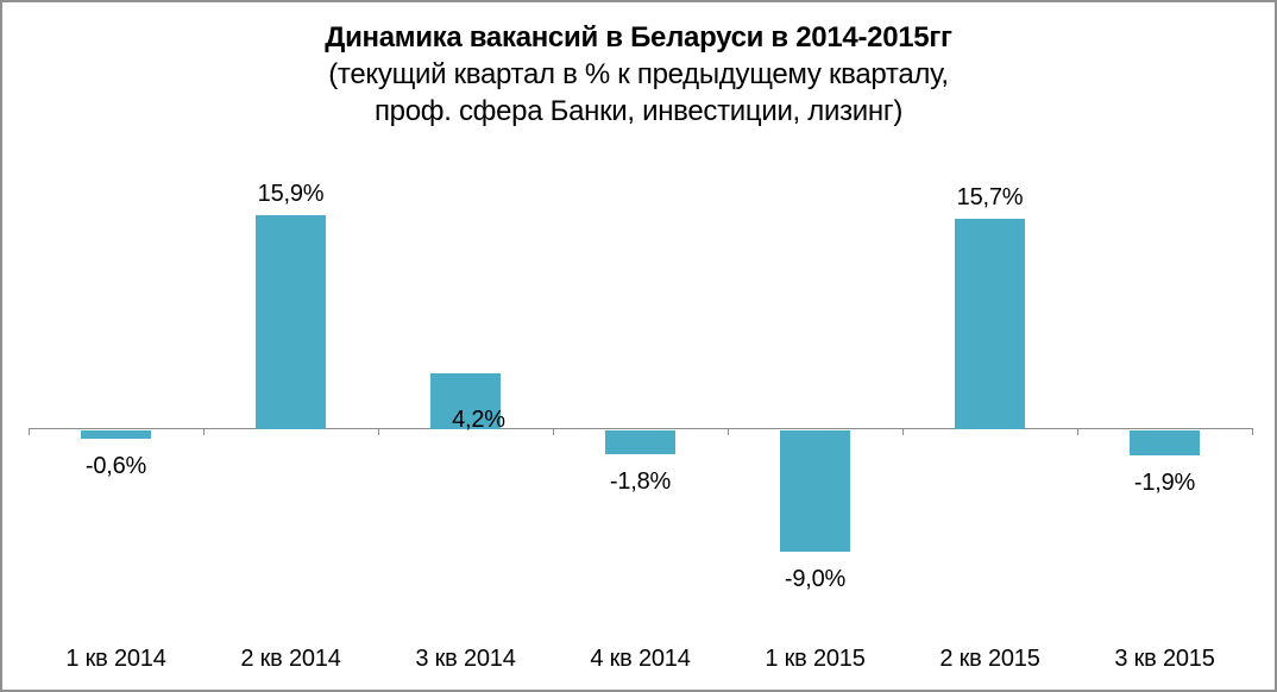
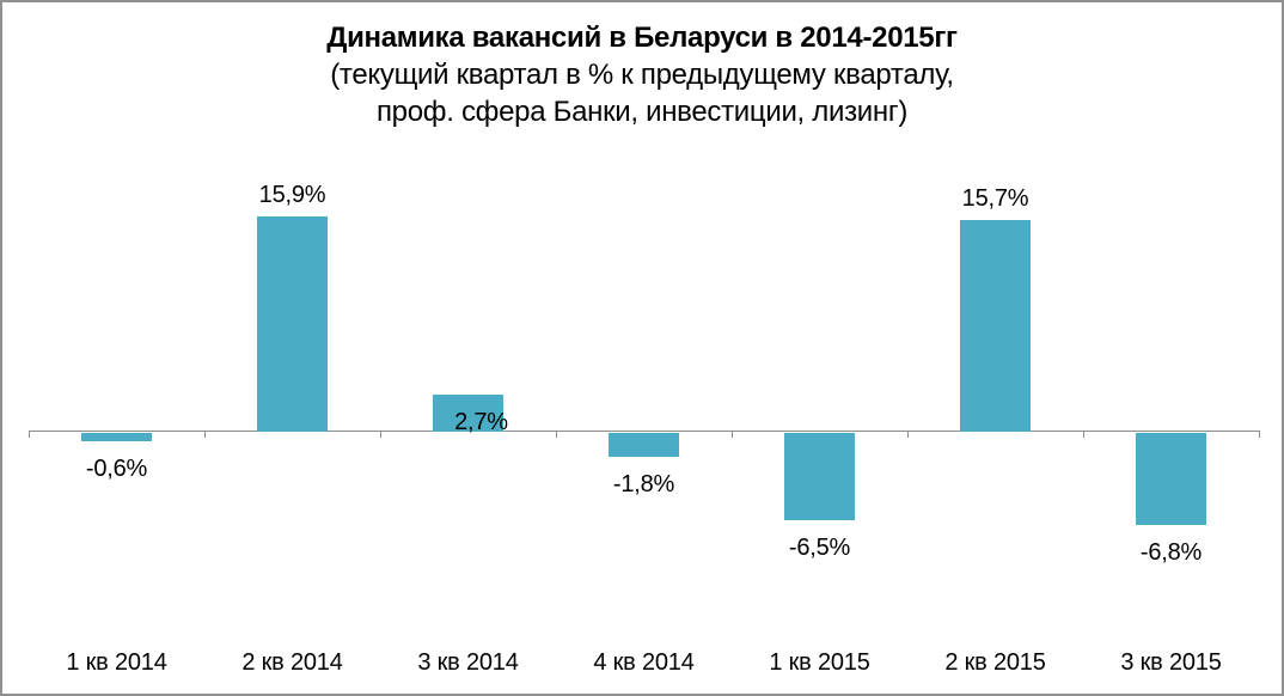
3 кв 2014: 4,2% -> 2,7%
1 кв 2015: -9,0% -> -6,5%
3 кв 2015: -1,9% -> -6,8%
